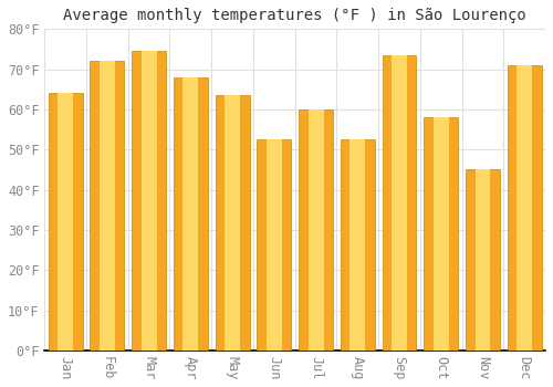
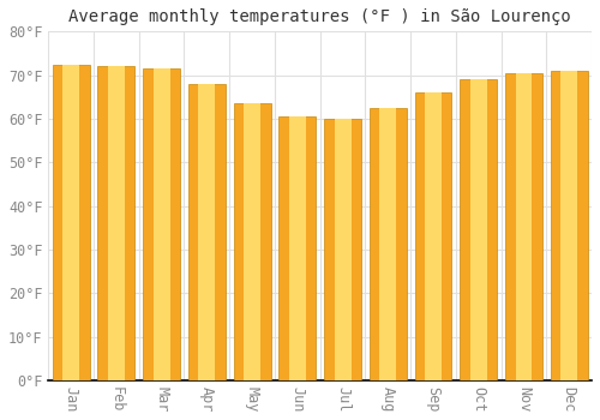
Jan: 64.0°F -> 72.5°F
Mar: 74.5°F -> 71.5°F
Jun: 52.5°F -> 60.5°F
Aug: 52.5°F -> 62.5°F
Sep: 73.5°F -> 66.0°F
Oct: 58.0°F -> 69.0°F
Nov: 45.0°F -> 70.5°F
